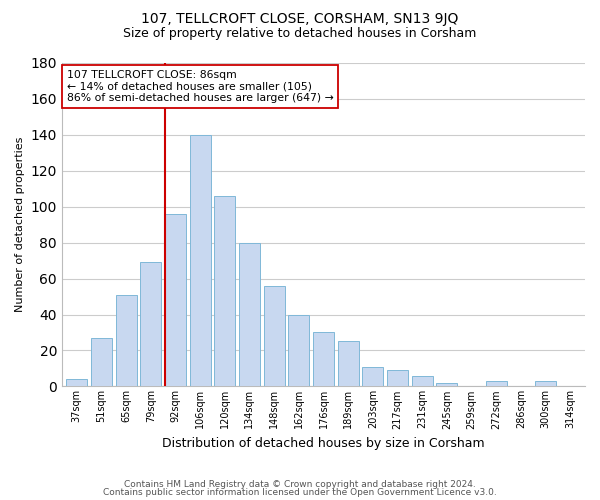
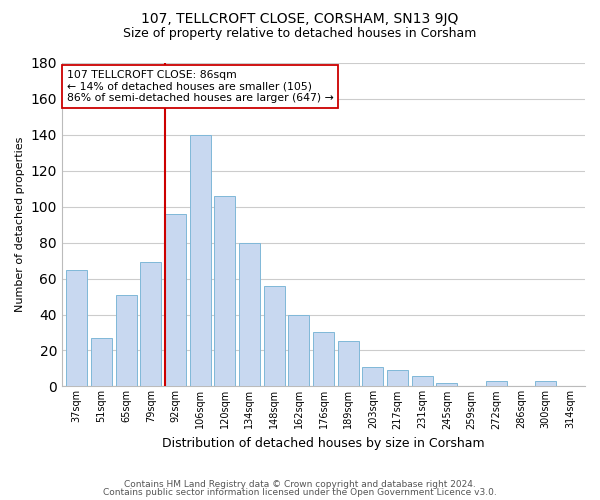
37sqm: 4 -> 65
